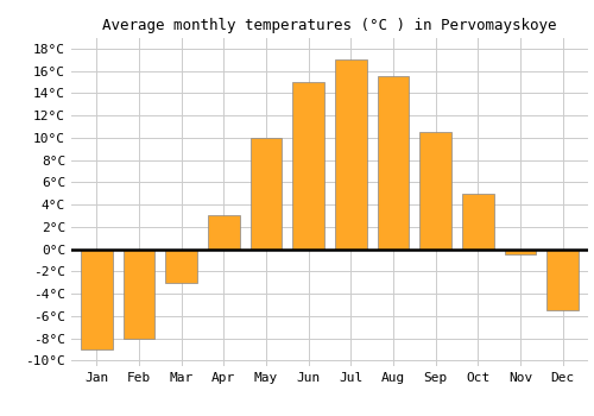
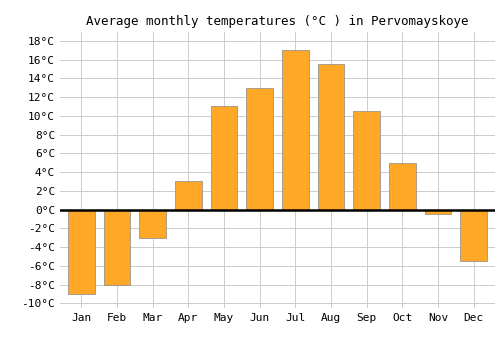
May: 10.0°C -> 11.0°C
Jun: 15.0°C -> 13.0°C
